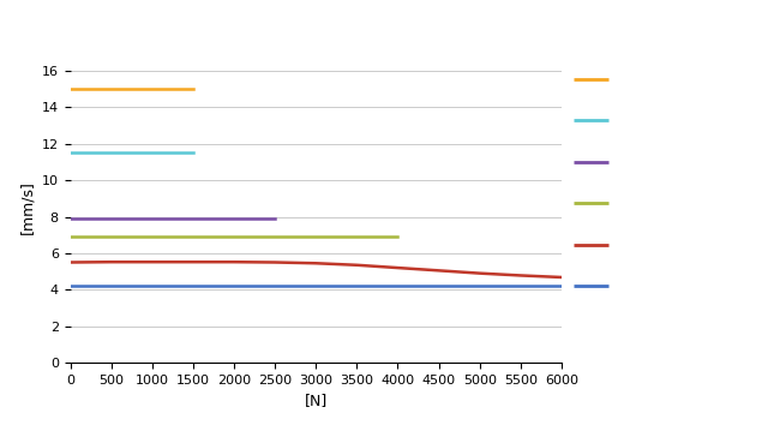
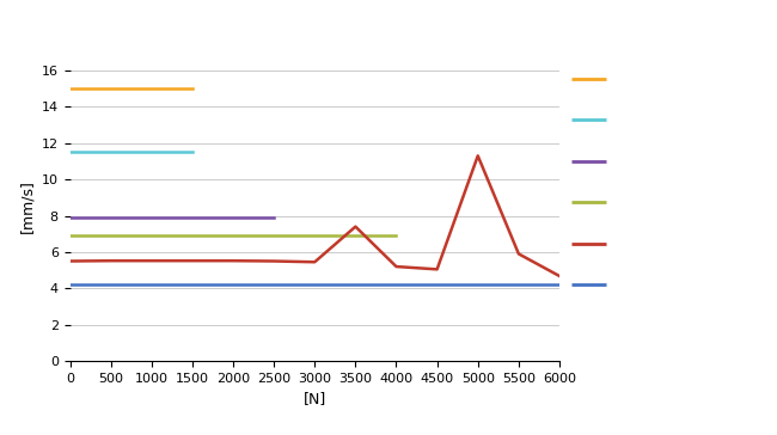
3500: 5.3 -> 7.4
5000: 4.9 -> 11.3
5500: 4.8 -> 5.9
